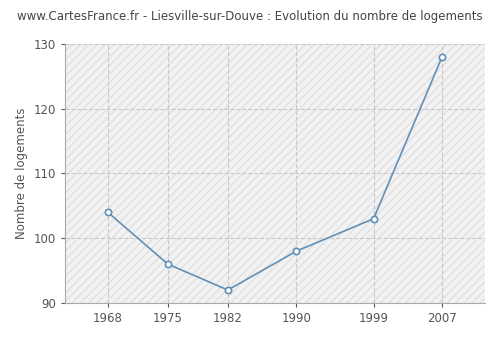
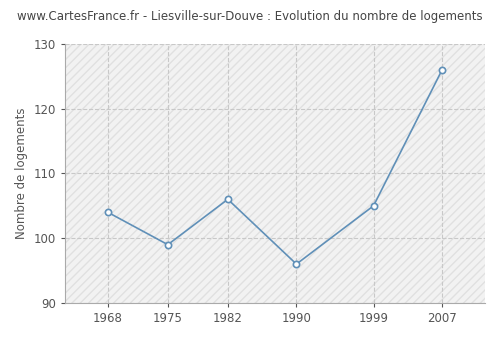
1975: 96 -> 99
1982: 92 -> 106
1990: 98 -> 96
1999: 103 -> 105
2007: 128 -> 126
